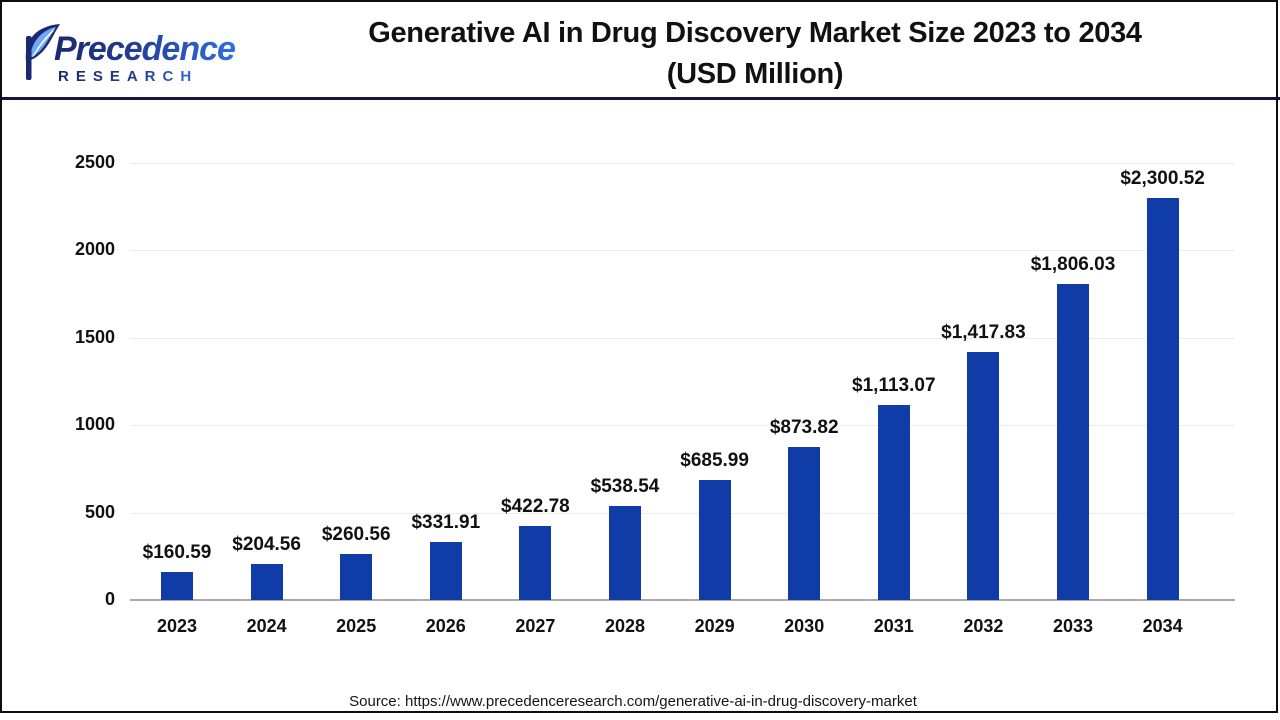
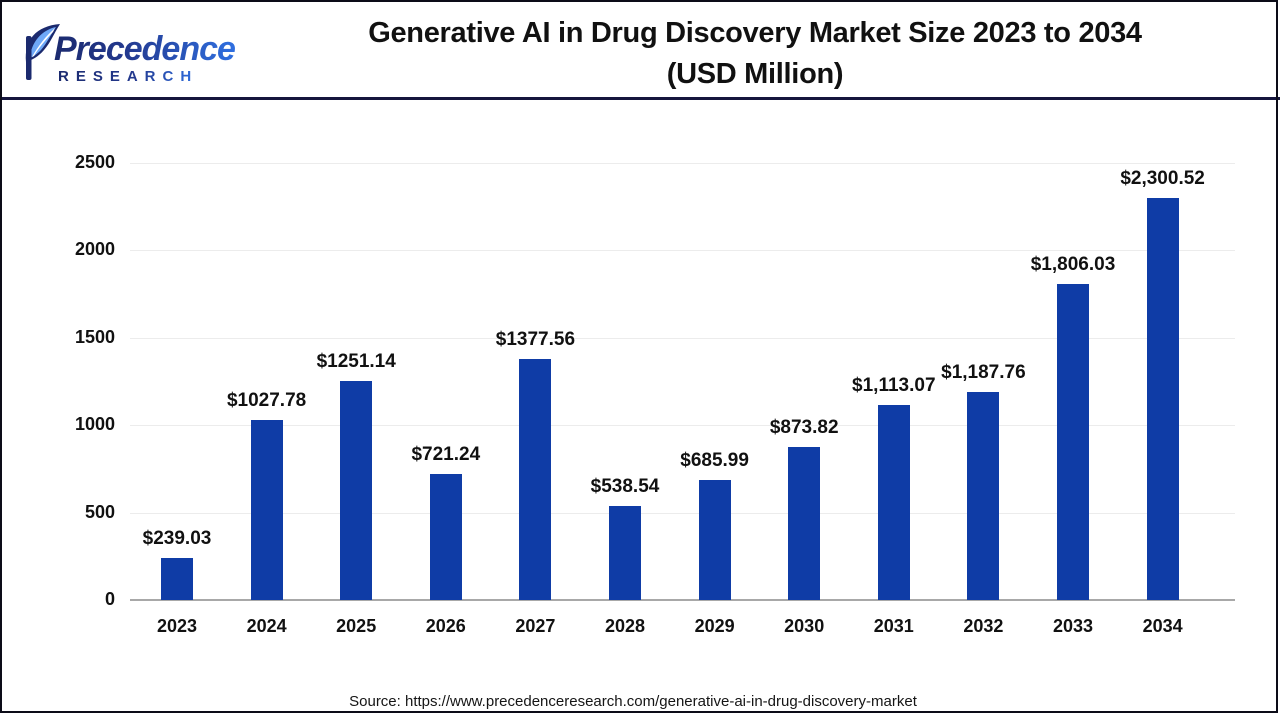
2023: $160.59 -> $239.03
2024: $204.56 -> $1027.78
2025: $260.56 -> $1251.14
2026: $331.91 -> $721.24
2027: $422.78 -> $1377.56
2032: $1,417.83 -> $1,187.76
